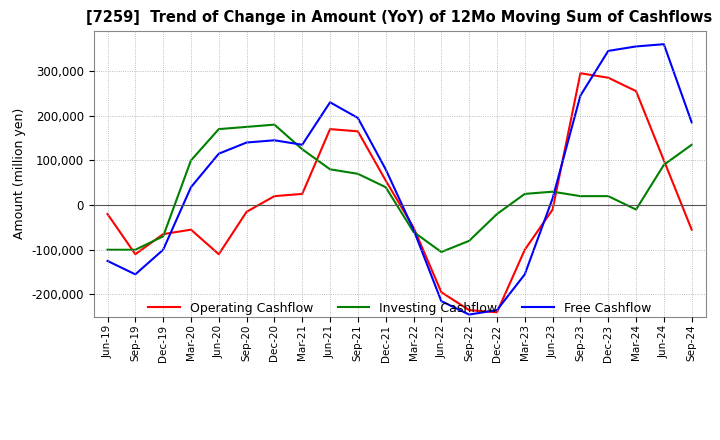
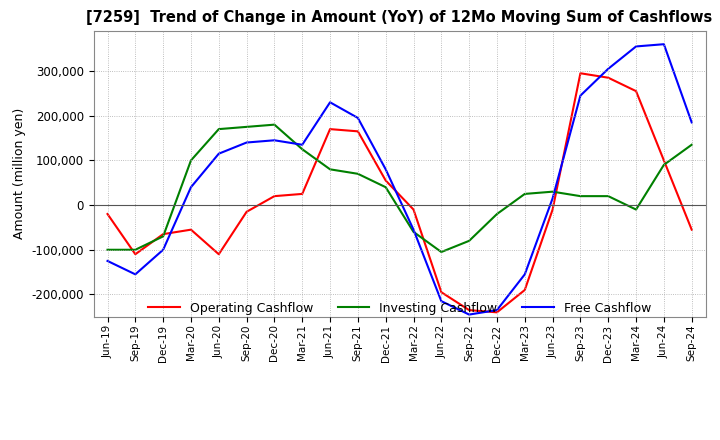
Operating Cashflow/Mar-22: -50,000 -> -10,000
Operating Cashflow/Mar-23: -100,000 -> -190,000
Free Cashflow/Dec-23: 345,000 -> 305,000
